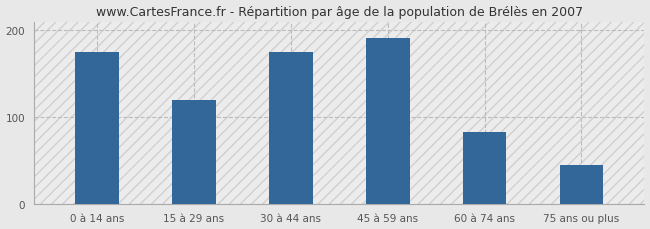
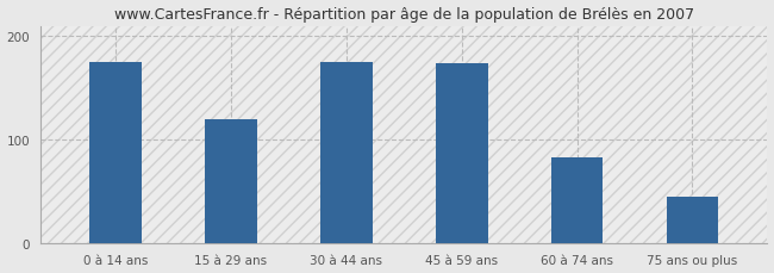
45 à 59 ans: 191 -> 174
